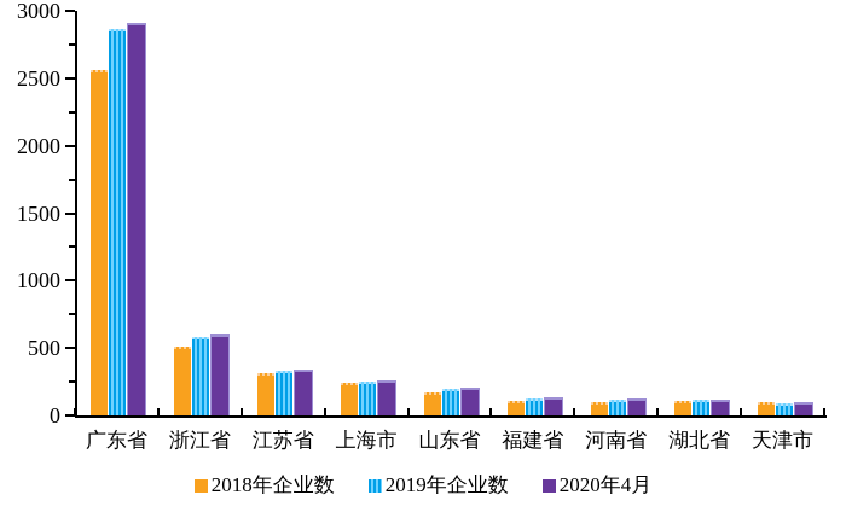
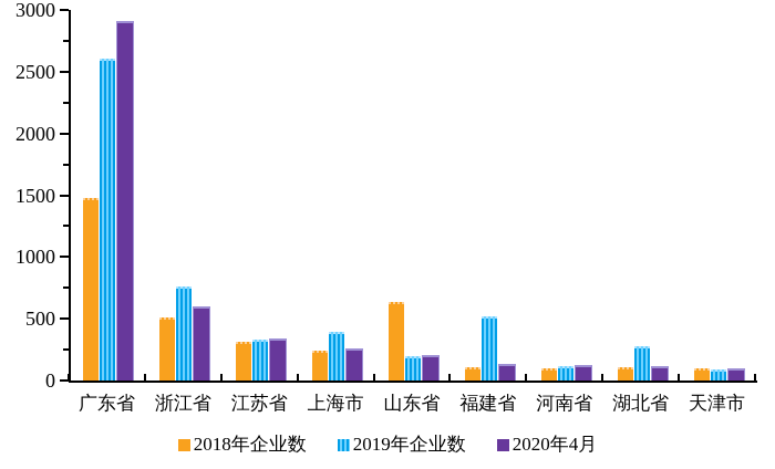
2018年企业数/广东省: 2540 -> 1460
2019年企业数/广东省: 2840 -> 2590
2019年企业数/浙江省: 560 -> 740
2019年企业数/上海市: 230 -> 380
2018年企业数/山东省: 160 -> 620
2019年企业数/福建省: 110 -> 500
2019年企业数/湖北省: 100 -> 260
